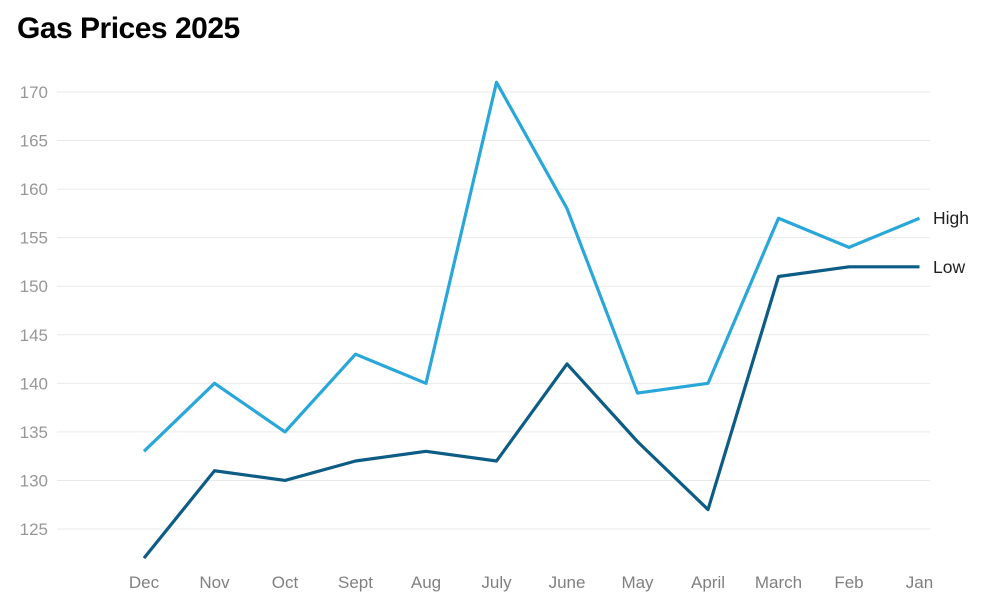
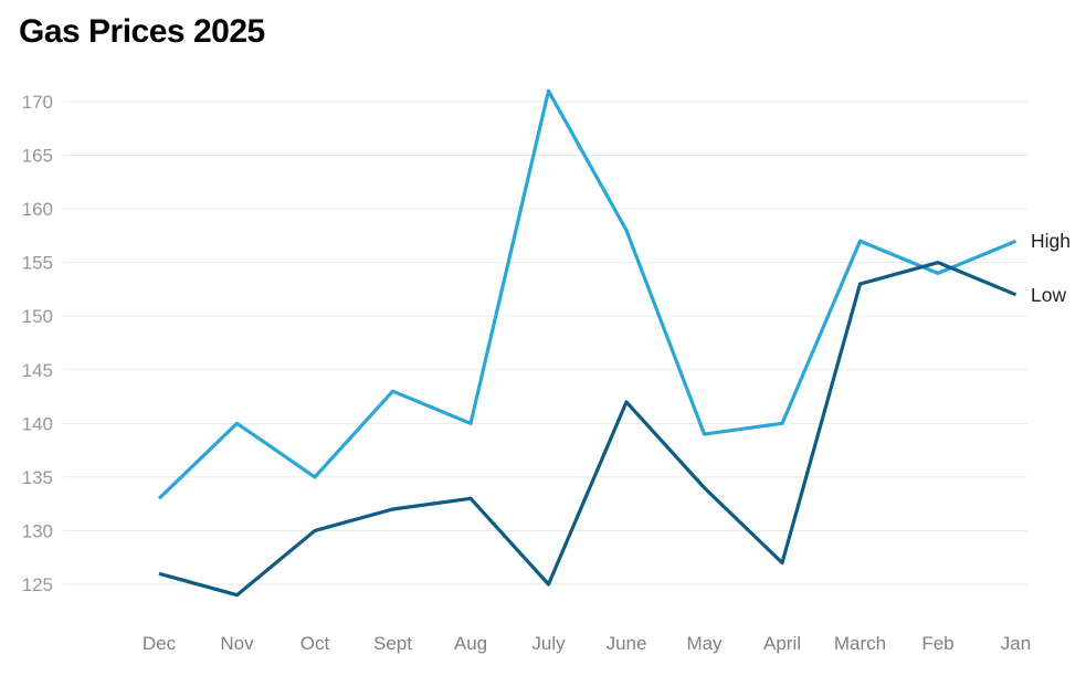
Low/Dec: 122 -> 126
Low/Nov: 131 -> 124
Low/July: 132 -> 125
Low/March: 151 -> 153
Low/Feb: 152 -> 155
